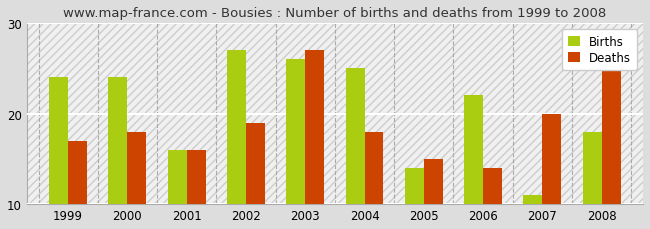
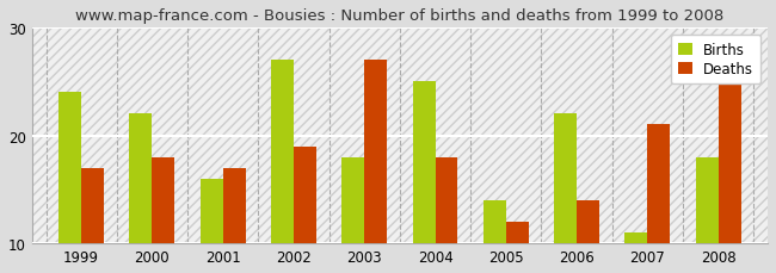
Births/2000: 24 -> 22
Deaths/2001: 16 -> 17
Births/2003: 26 -> 18
Deaths/2005: 15 -> 12
Deaths/2007: 20 -> 21
